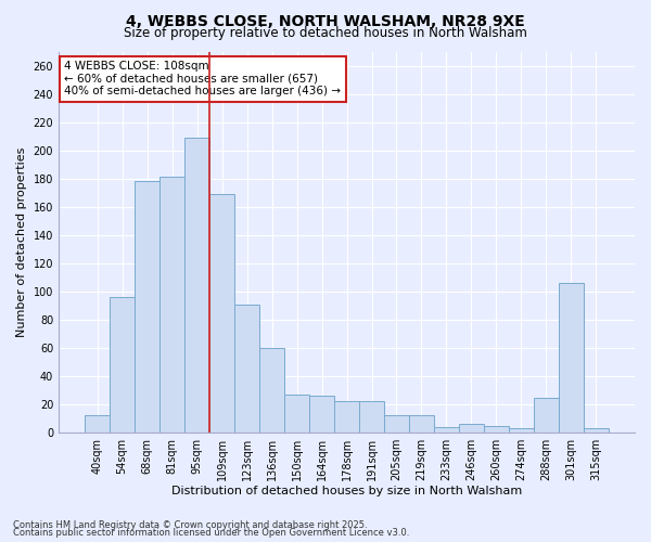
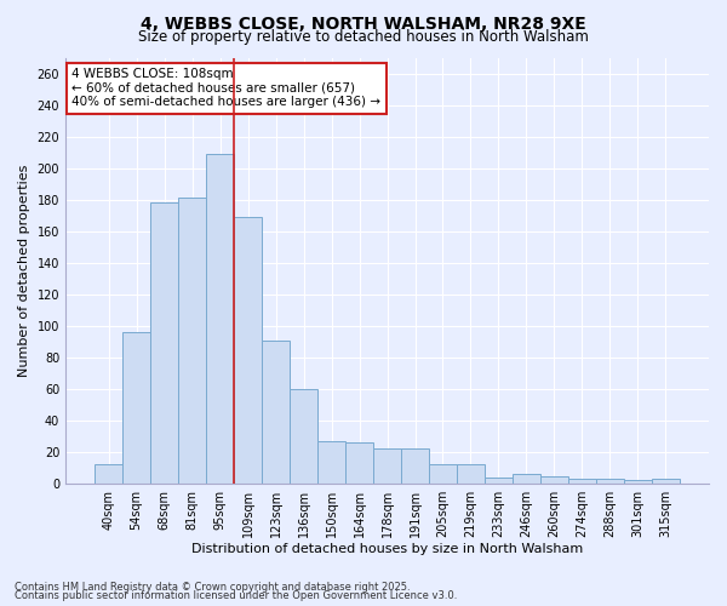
288sqm: 25 -> 3
301sqm: 106 -> 2
